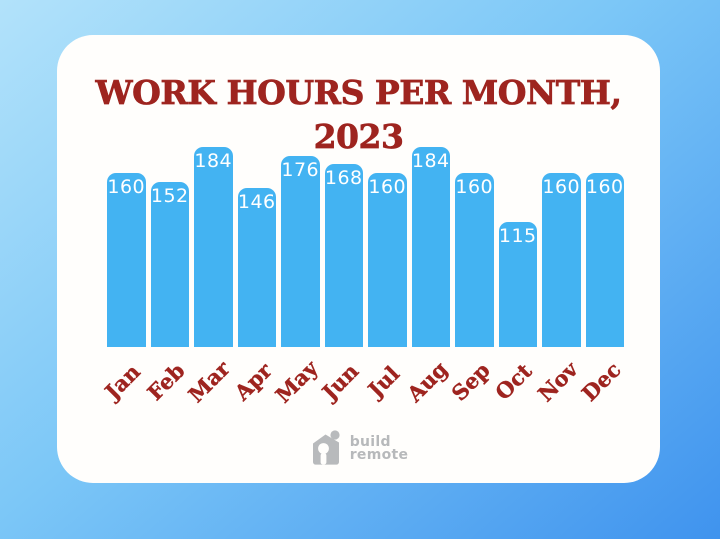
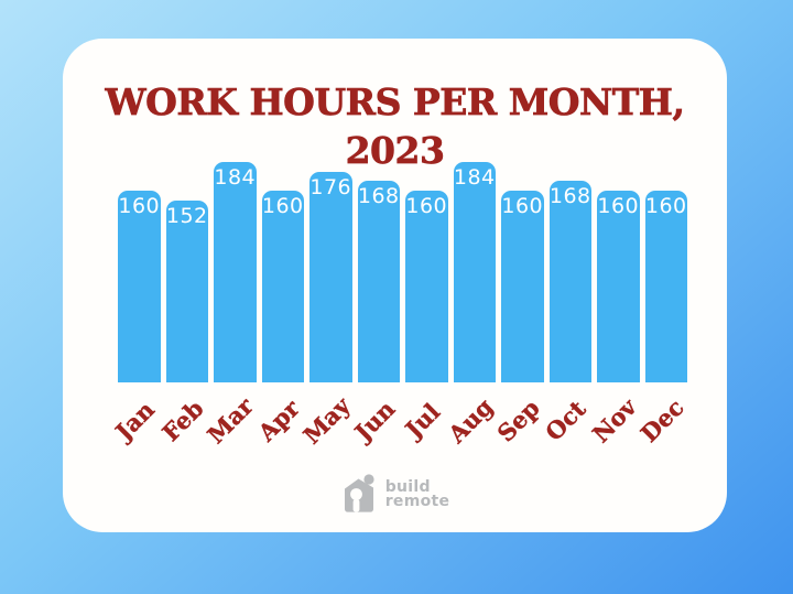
Apr: 146 -> 160
Oct: 115 -> 168
